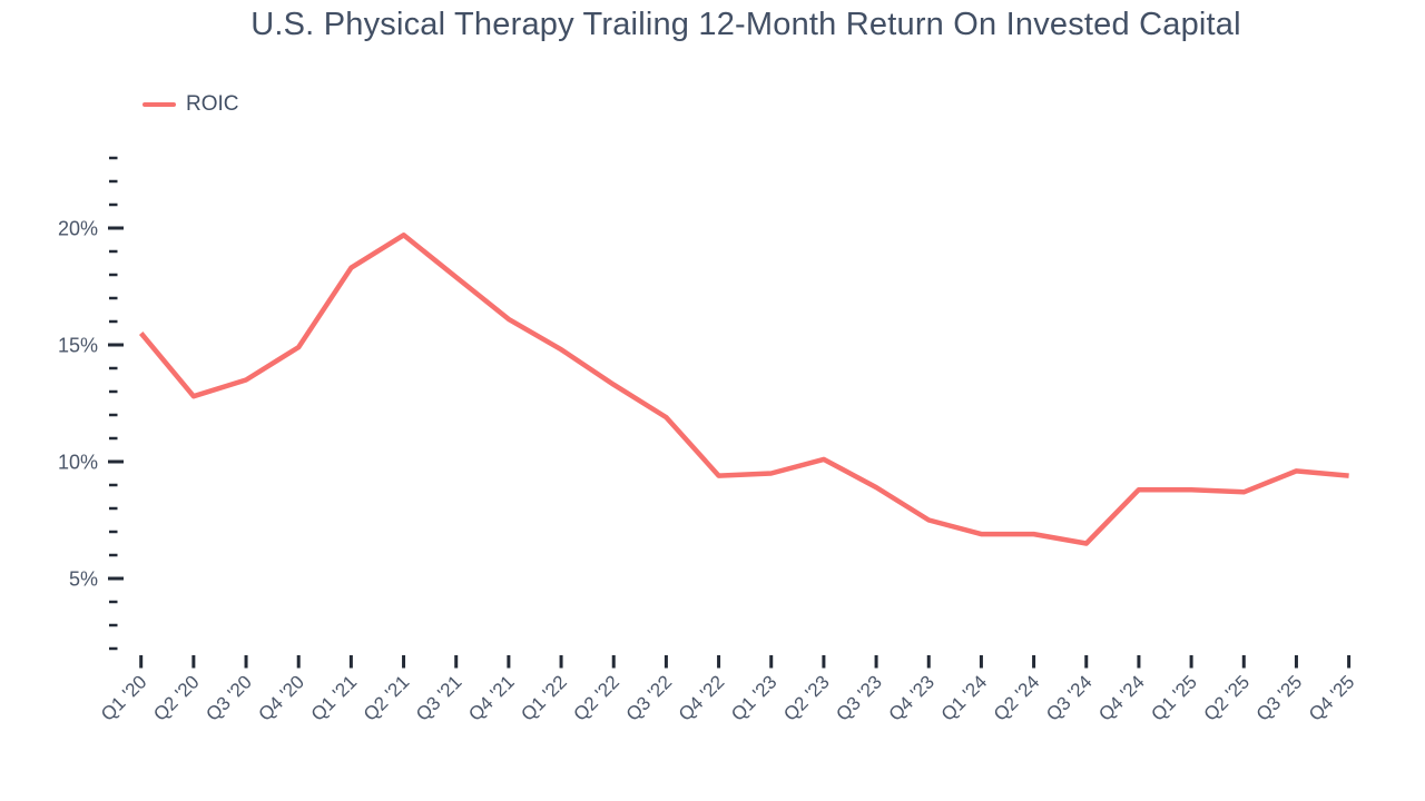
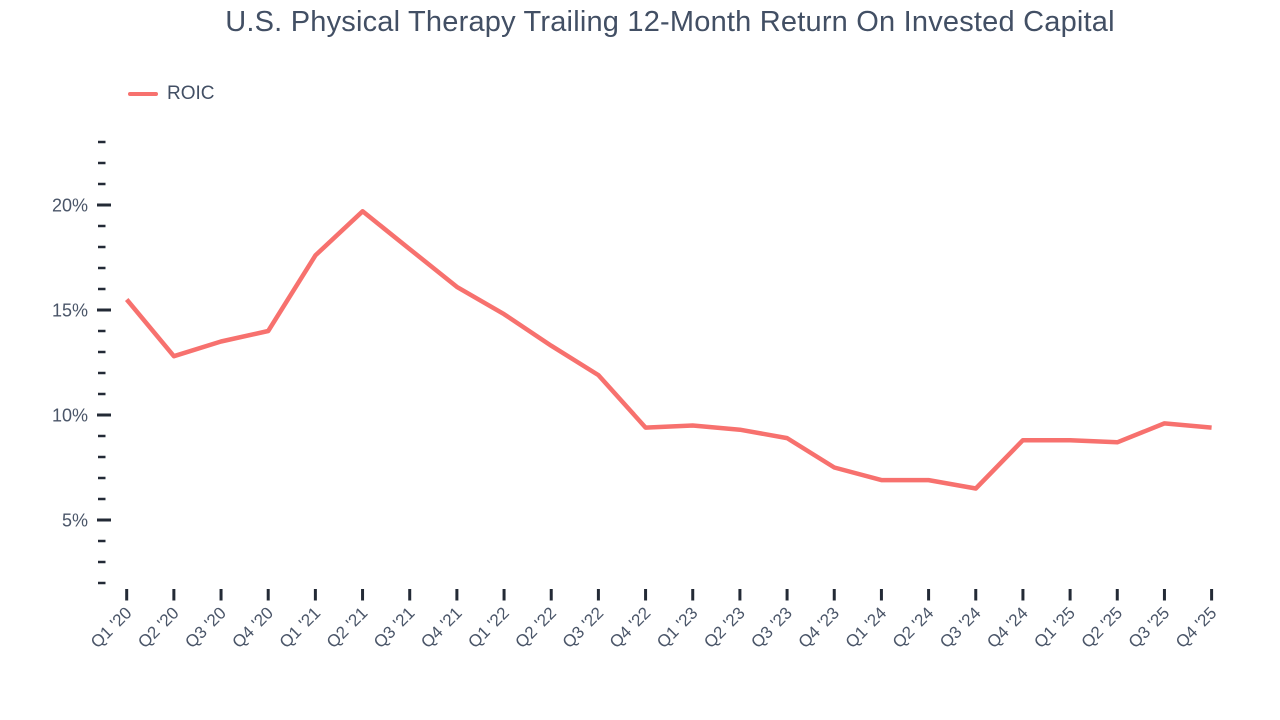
Q4 '20: 14.9% -> 14.0%
Q1 '21: 18.3% -> 17.6%
Q2 '23: 10.1% -> 9.3%
